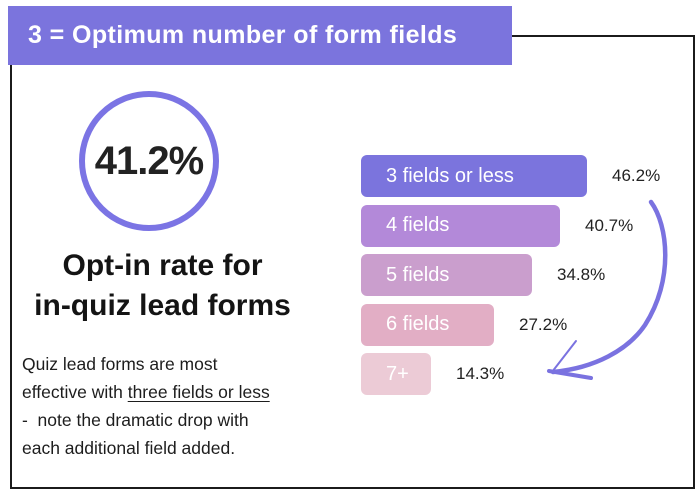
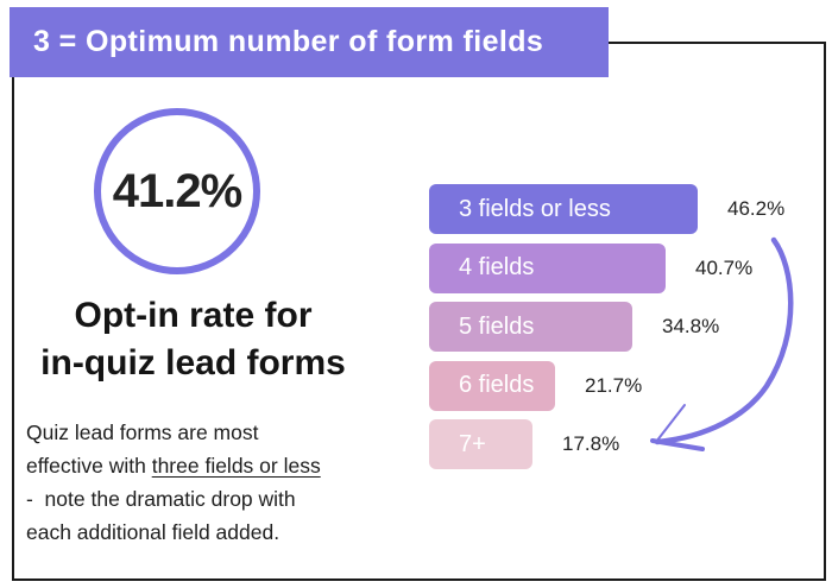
6 fields: 27.2% -> 21.7%
7+: 14.3% -> 17.8%
